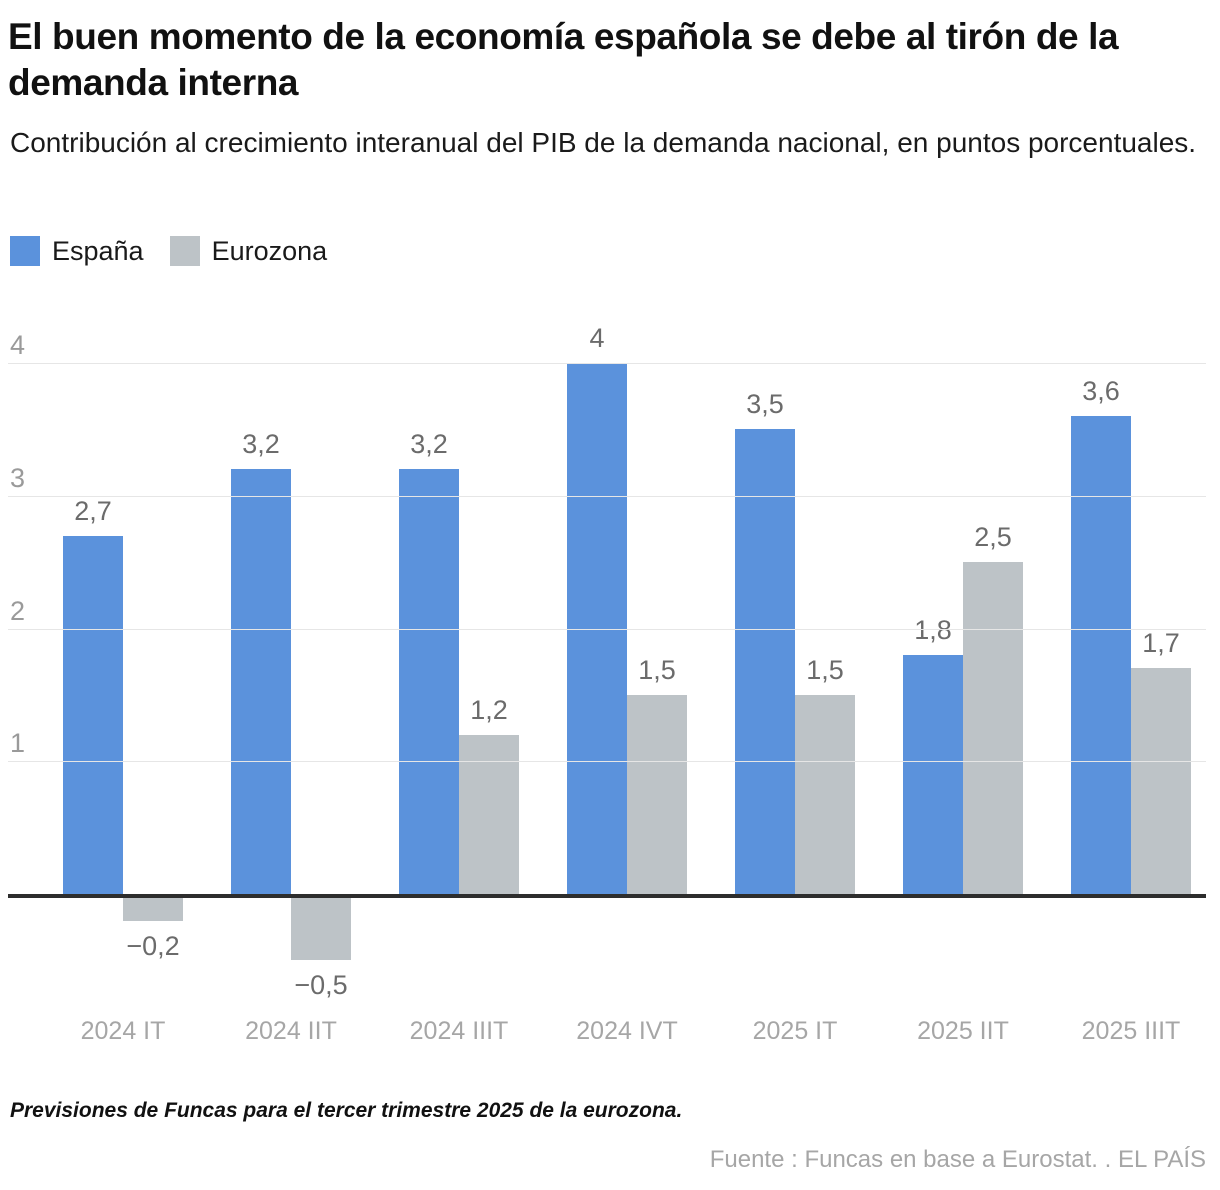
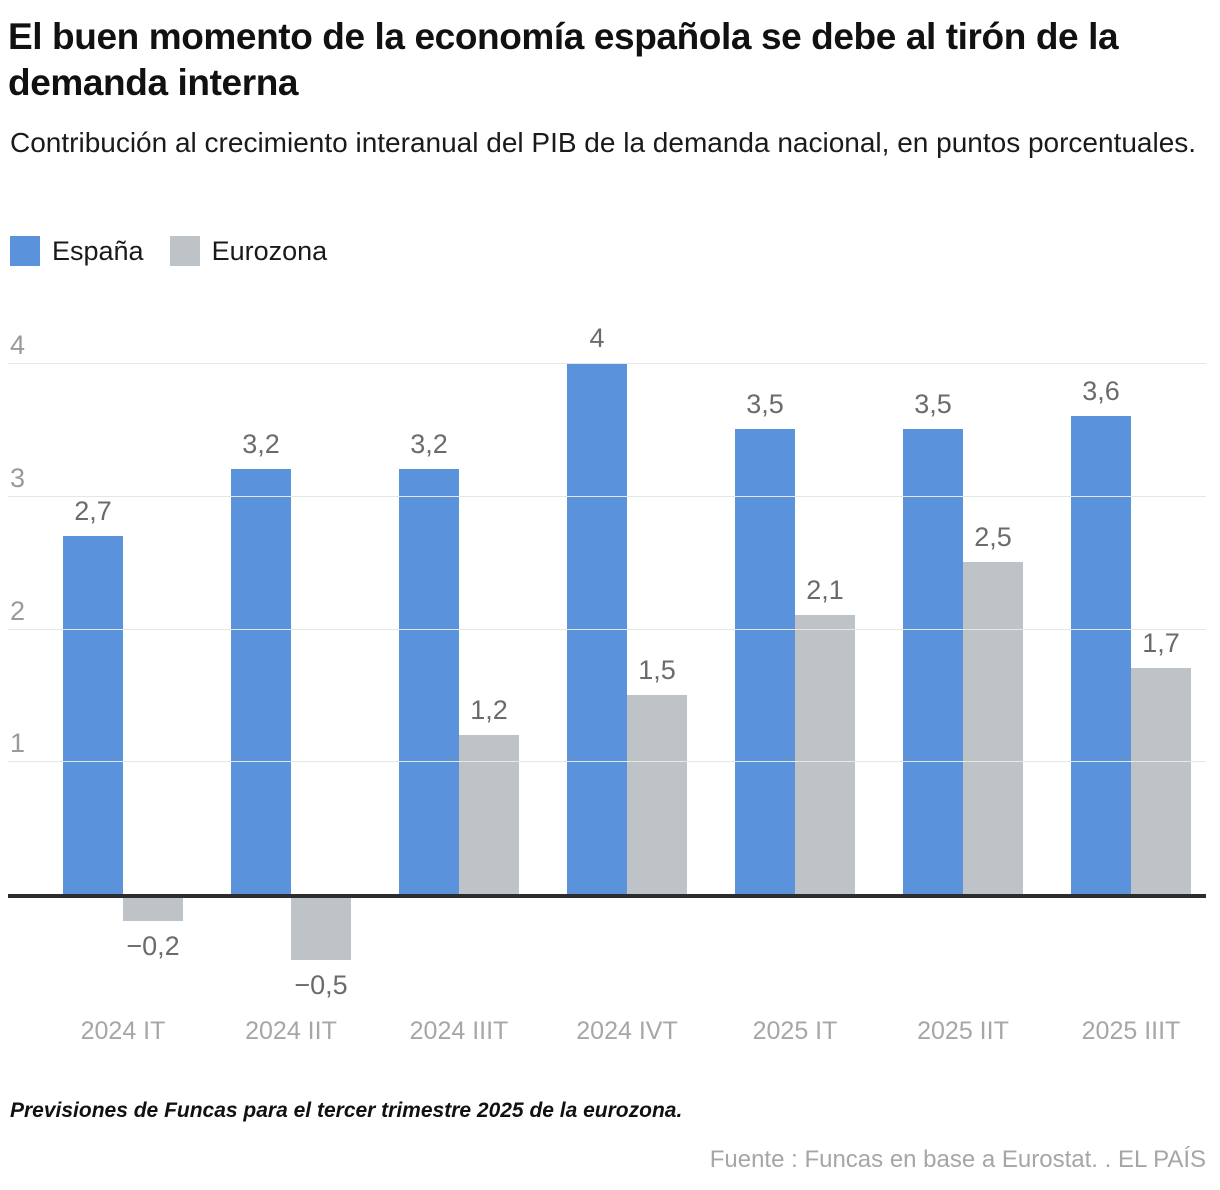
Eurozona/2025 IT: 1,5 -> 2,1
España/2025 IIT: 1,8 -> 3,5
